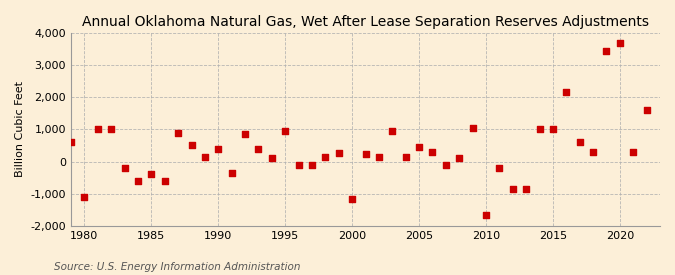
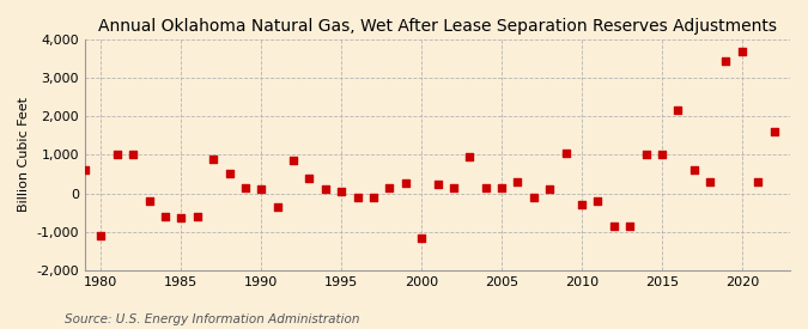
1985: -400 -> -650
1990: 400 -> 100
1995: 950 -> 50
2005: 450 -> 150
2010: -1,650 -> -300
